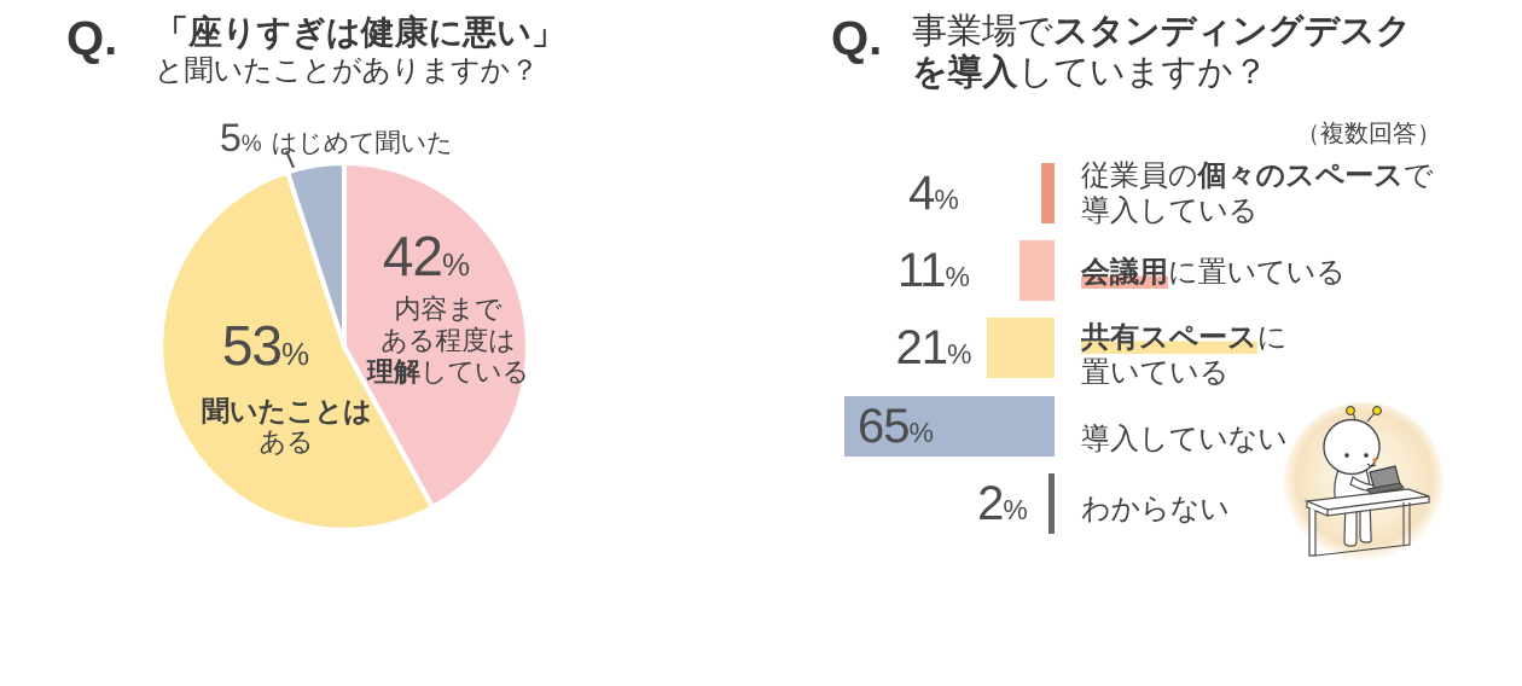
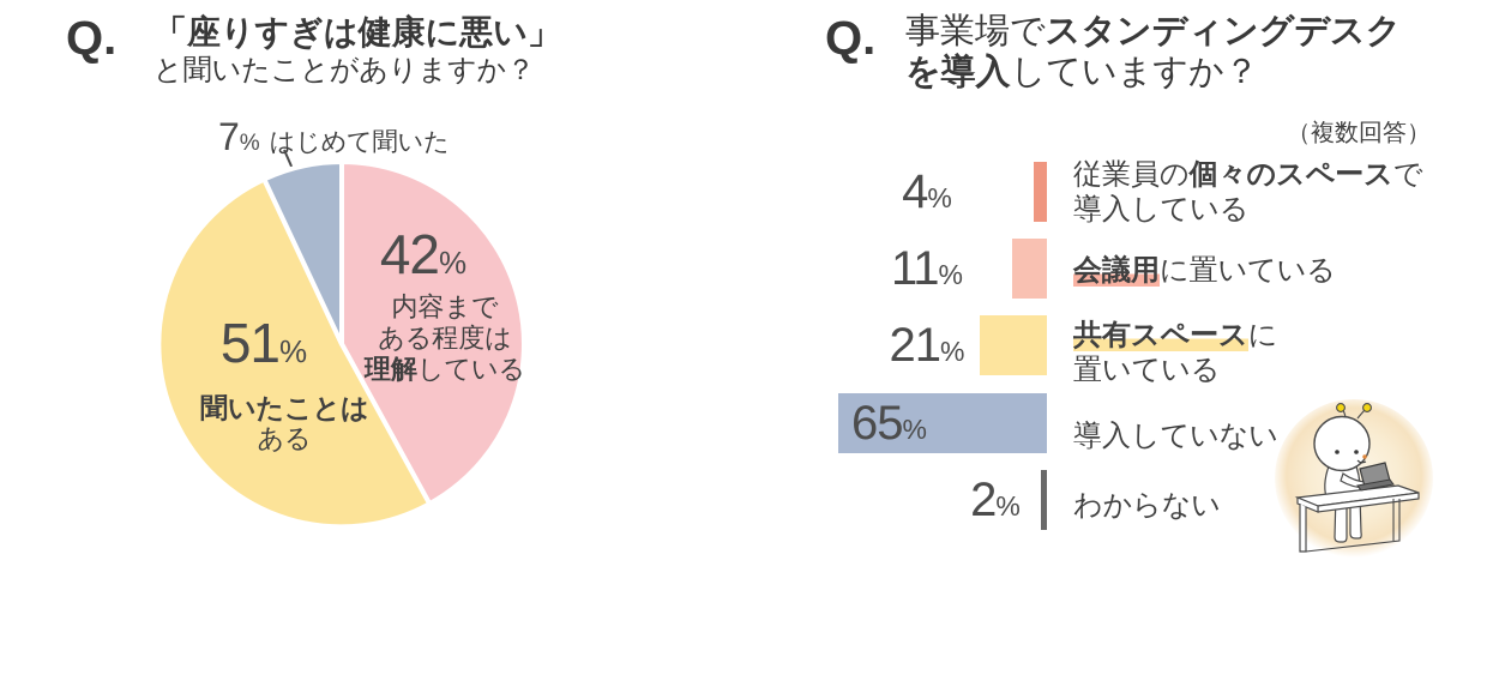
「座りすぎは健康に悪い」と聞いたことがありますか？/聞いたことはある: 53 -> 51
「座りすぎは健康に悪い」と聞いたことがありますか？/はじめて聞いた: 5 -> 7
